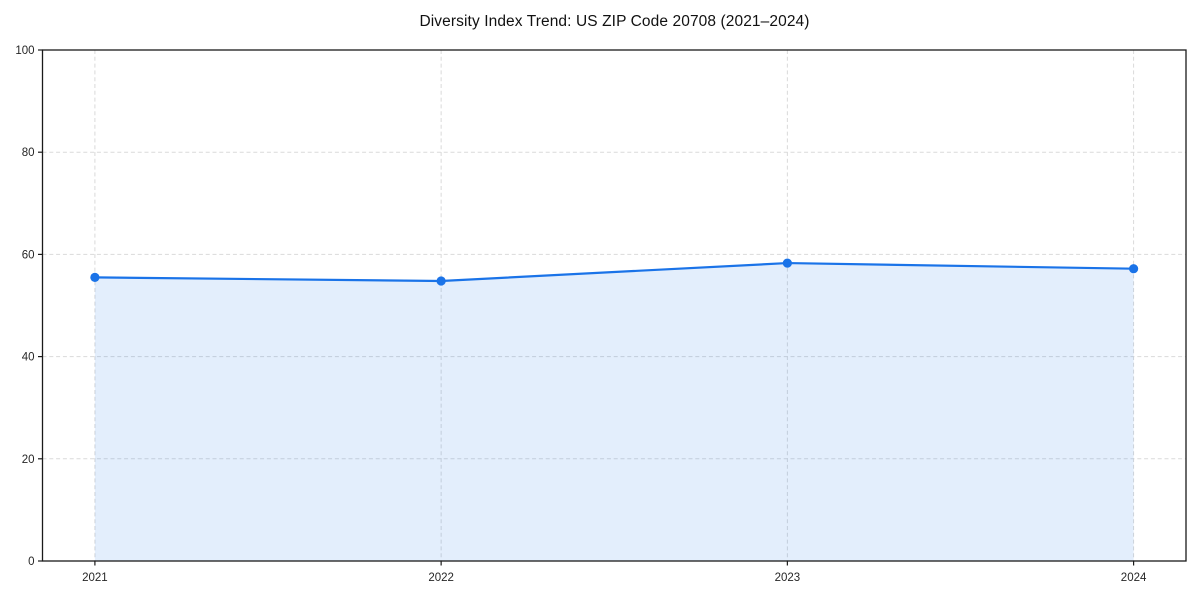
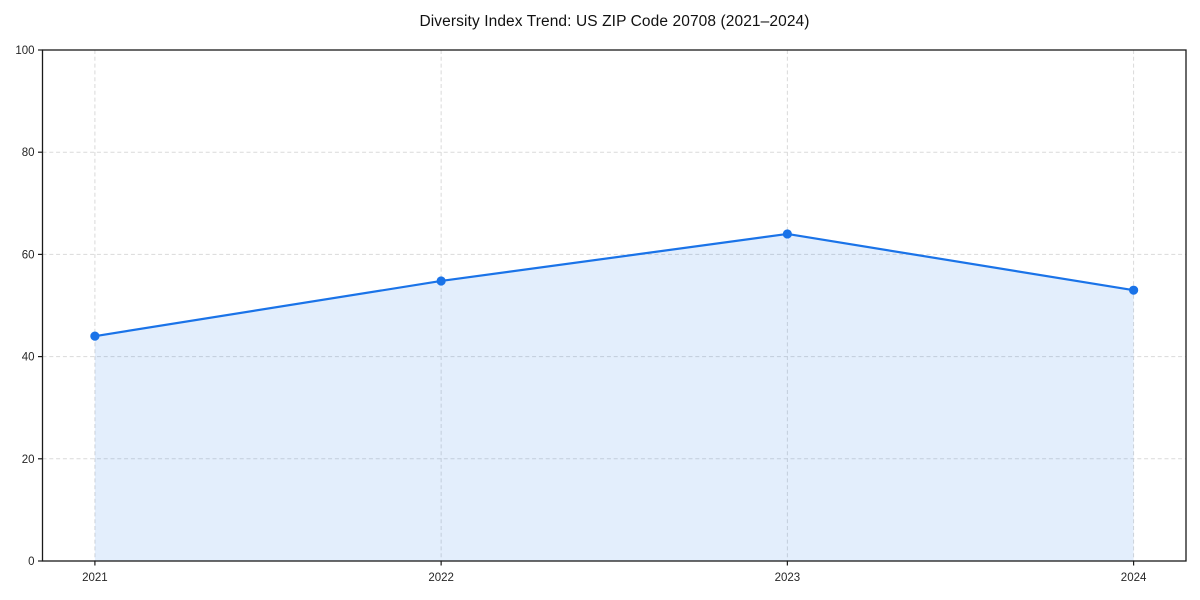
2021: 56 -> 44
2023: 58 -> 64
2024: 57 -> 53
